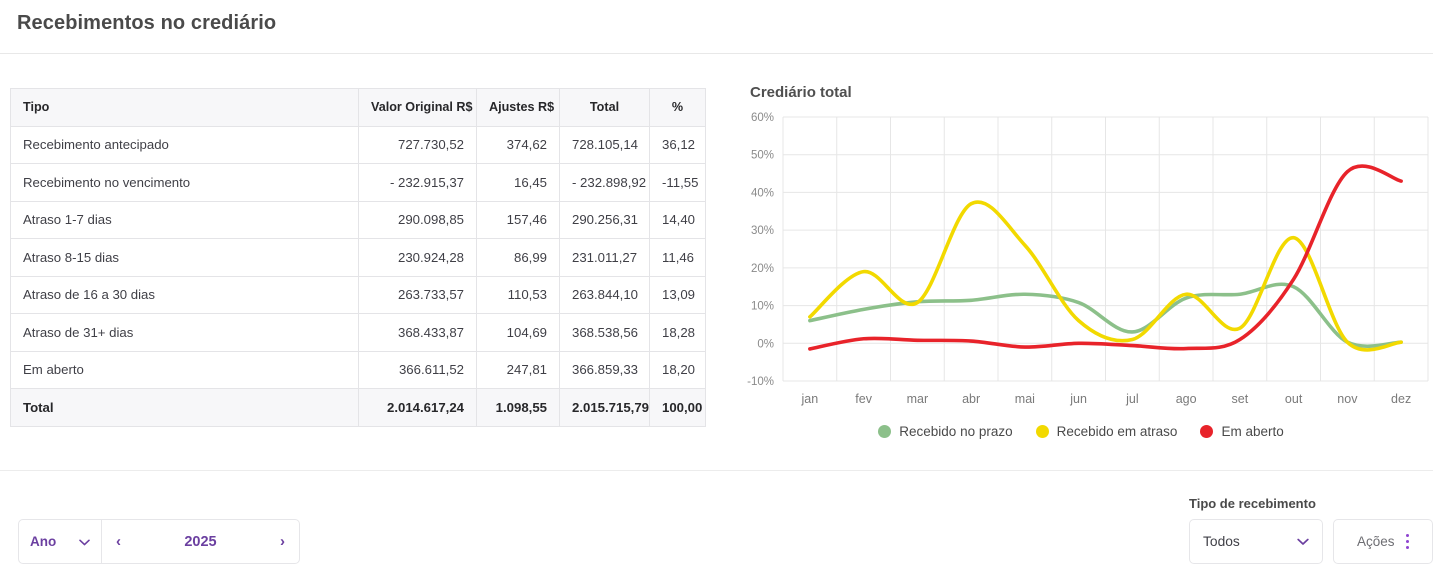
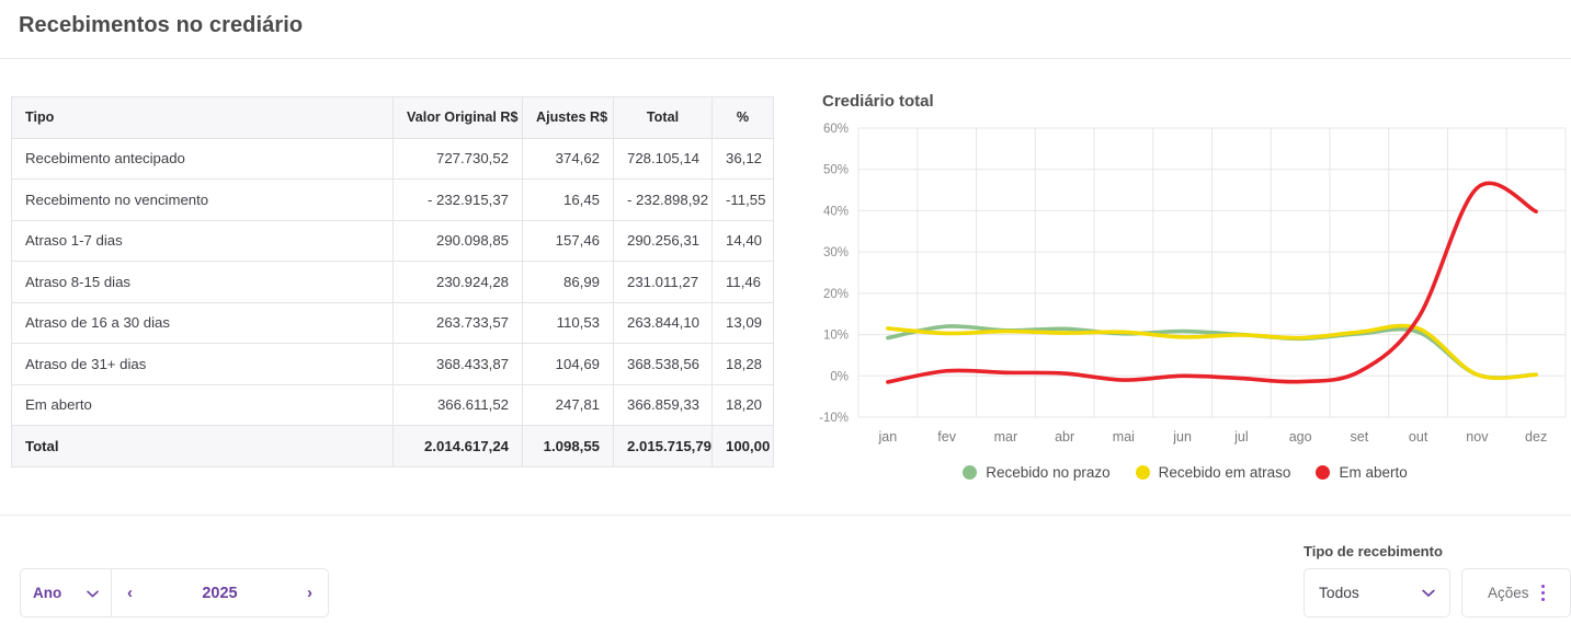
Recebido no prazo/jan: 6% -> 9%
Recebido em atraso/jan: 7% -> 12%
Recebido no prazo/fev: 9% -> 12%
Recebido em atraso/fev: 19% -> 10%
Recebido em atraso/abr: 37% -> 10%
Recebido no prazo/mai: 13% -> 10%
Recebido em atraso/mai: 26% -> 11%
Recebido em atraso/jun: 6% -> 9%
Recebido no prazo/jul: 3% -> 10%
Recebido em atraso/jul: 1% -> 10%
Recebido no prazo/ago: 12% -> 9%
Recebido em atraso/ago: 13% -> 9%
Recebido no prazo/set: 13% -> 10%
Recebido em atraso/set: 4% -> 11%
Recebido no prazo/out: 15% -> 11%
Recebido em atraso/out: 28% -> 12%
Em aberto/out: 17% -> 14%
Em aberto/dez: 43% -> 40%
